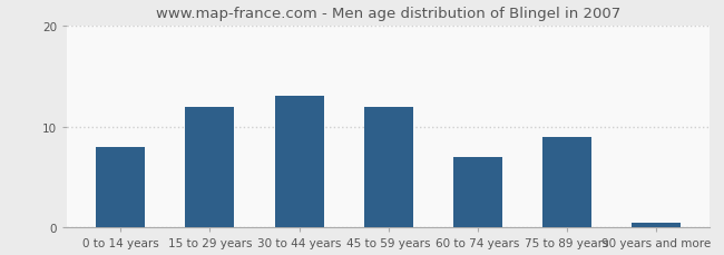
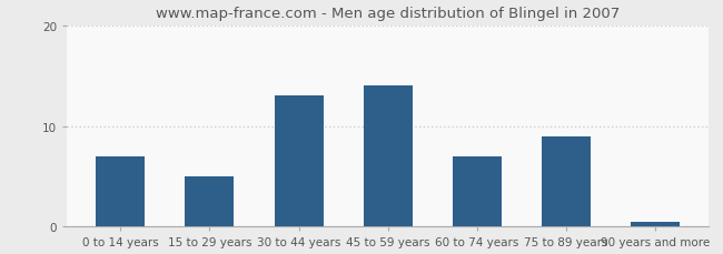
0 to 14 years: 8.0 -> 7.0
15 to 29 years: 12.0 -> 5.0
45 to 59 years: 12.0 -> 14.0
